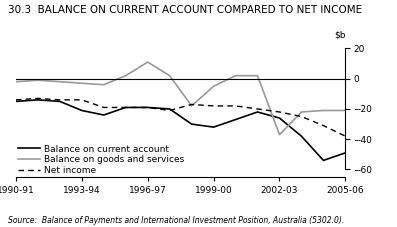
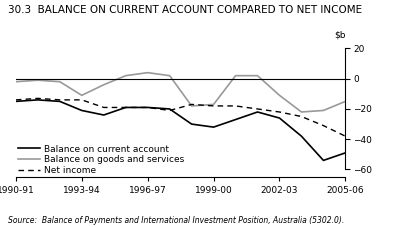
Balance on goods and services/1993-94: -3 -> -11
Balance on goods and services/1996-97: 11 -> 4
Balance on goods and services/1999-00: -5 -> -17
Balance on goods and services/2002-03: -37 -> -11
Balance on goods and services/2005-06: -21 -> -15
